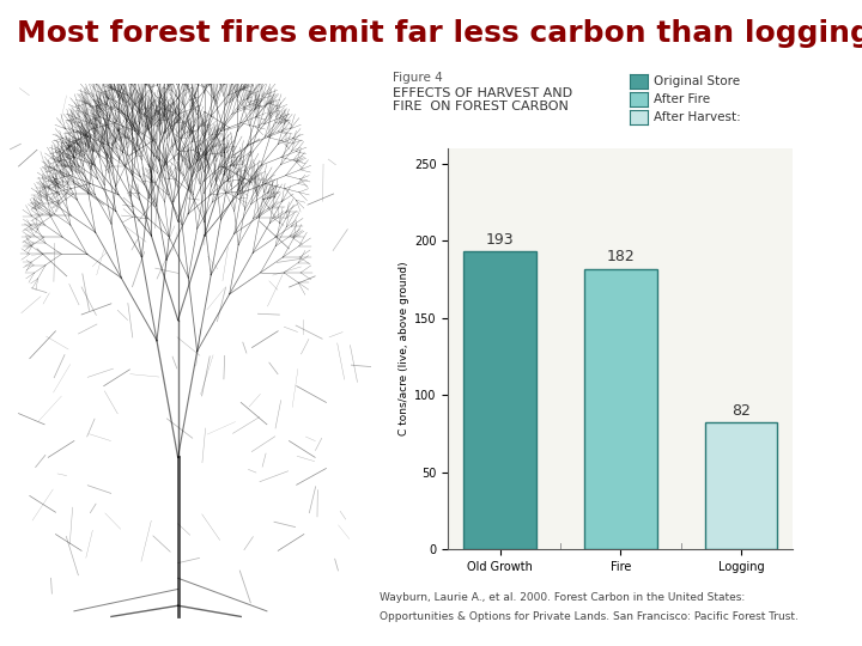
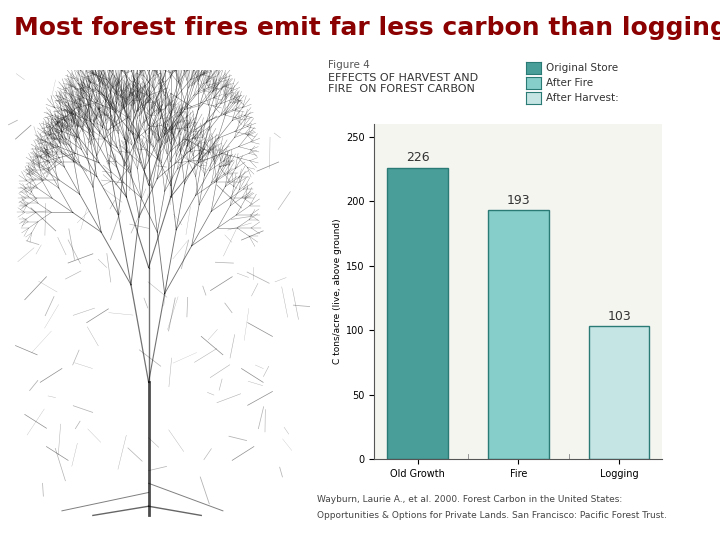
Old Growth: 193 -> 226
Fire: 182 -> 193
Logging: 82 -> 103
